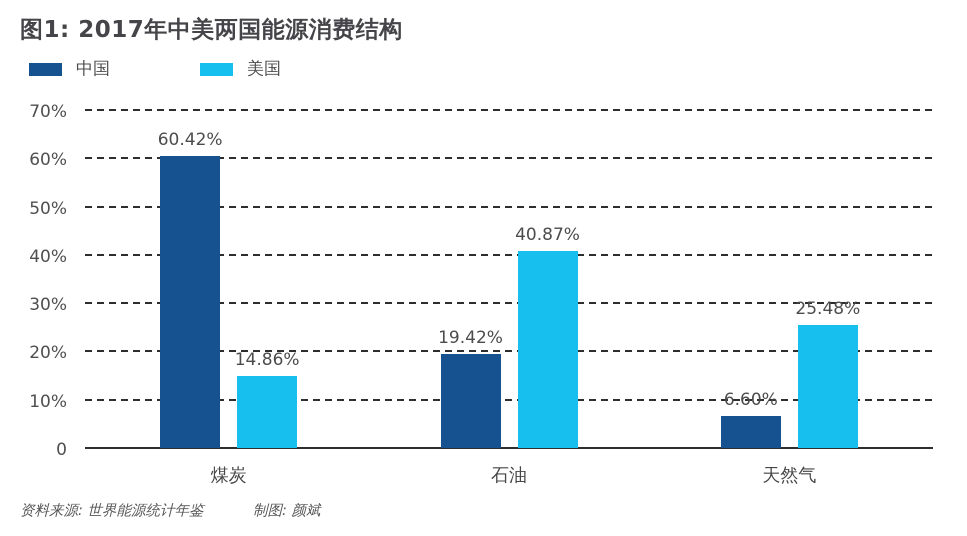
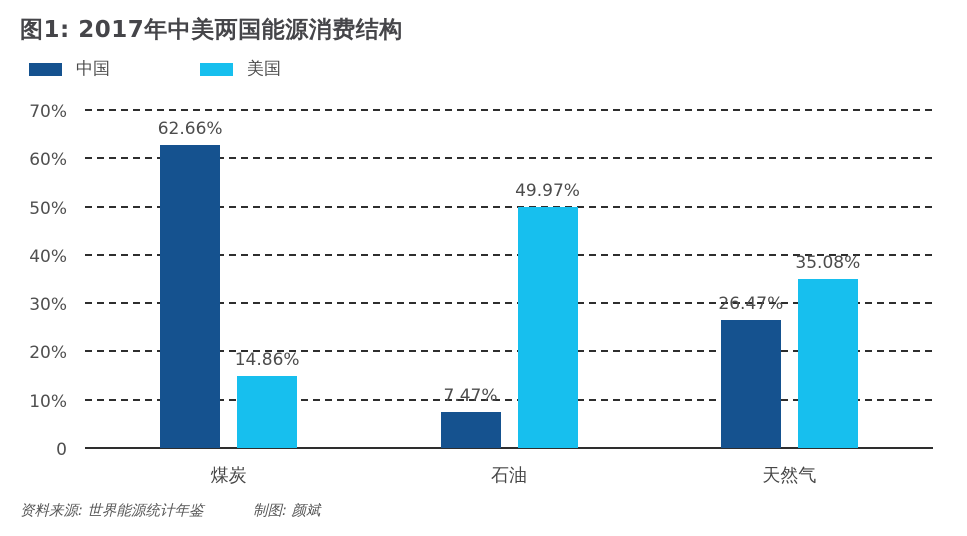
中国/煤炭: 60.42% -> 62.66%
中国/石油: 19.42% -> 7.47%
美国/石油: 40.87% -> 49.97%
中国/天然气: 6.60% -> 26.47%
美国/天然气: 25.48% -> 35.08%
